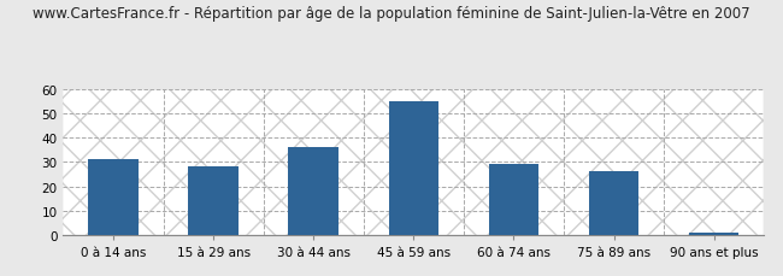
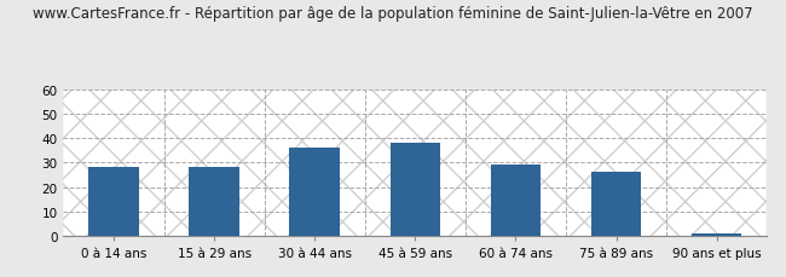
0 à 14 ans: 31 -> 28
45 à 59 ans: 55 -> 38
